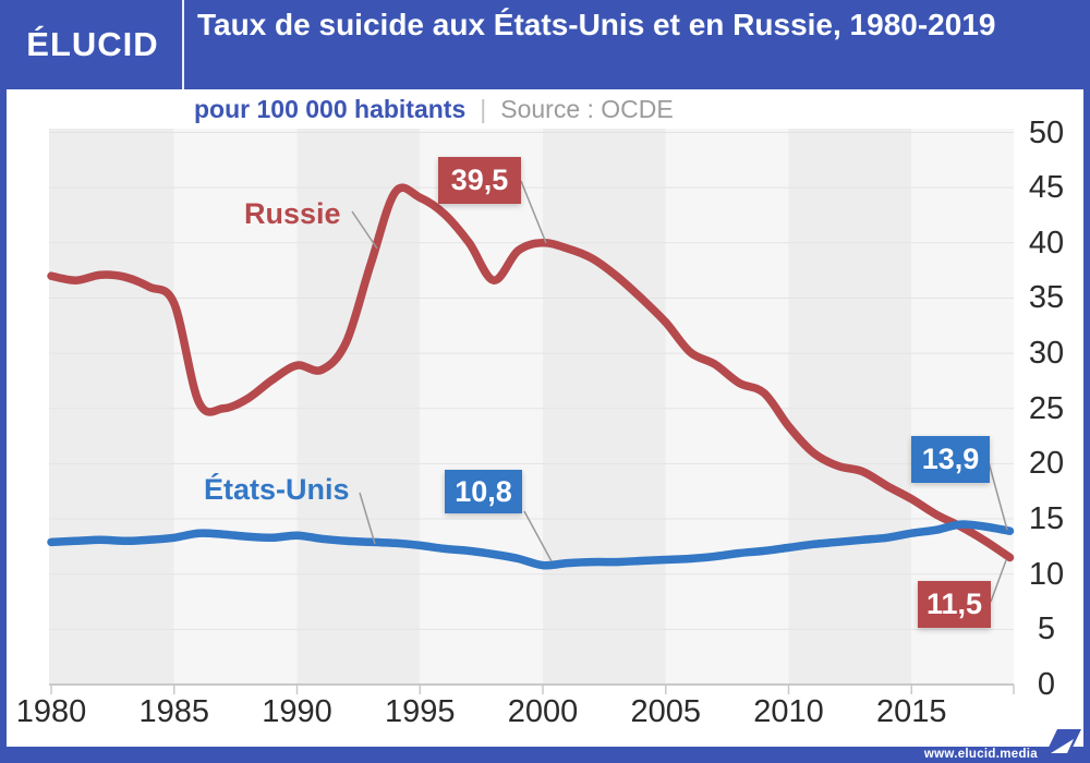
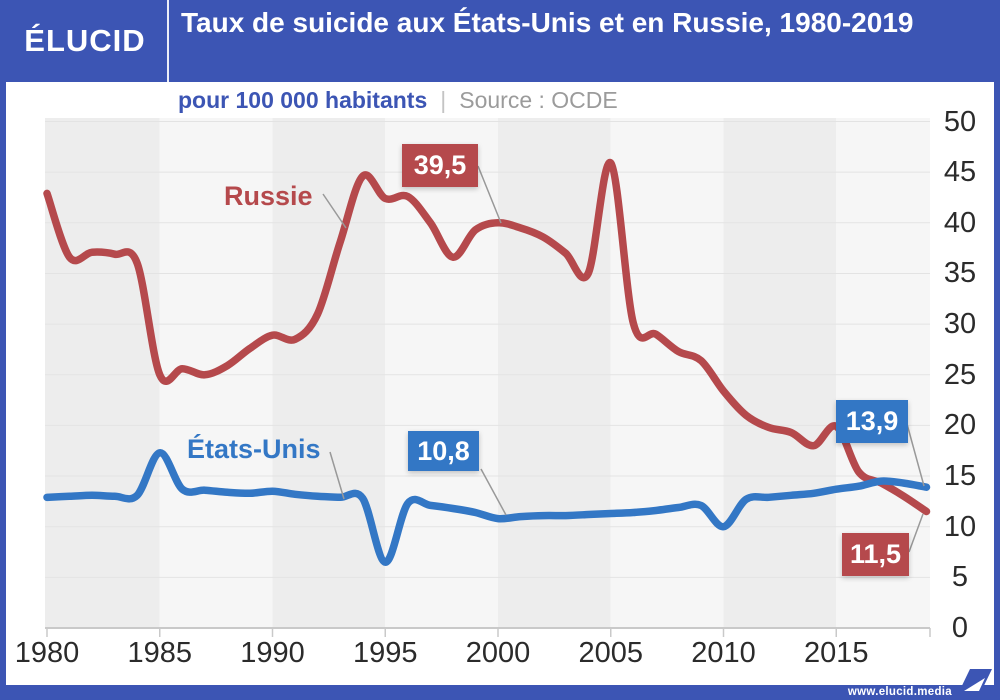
Russie/1980: 37.0 -> 42.9
Russie/1985: 34.5 -> 25.0
États-Unis/1985: 13.3 -> 17.3
Russie/1995: 44.1 -> 42.4
États-Unis/1995: 12.6 -> 6.5
Russie/2005: 32.8 -> 45.9
États-Unis/2010: 12.4 -> 10.0
Russie/2015: 16.8 -> 19.9
